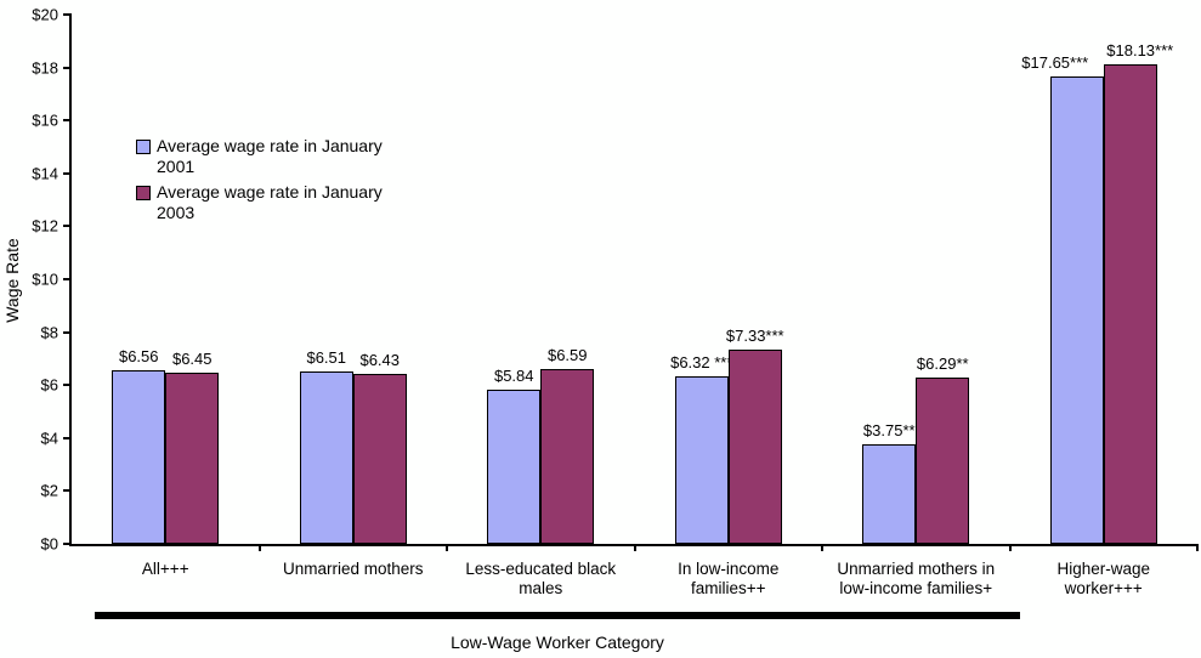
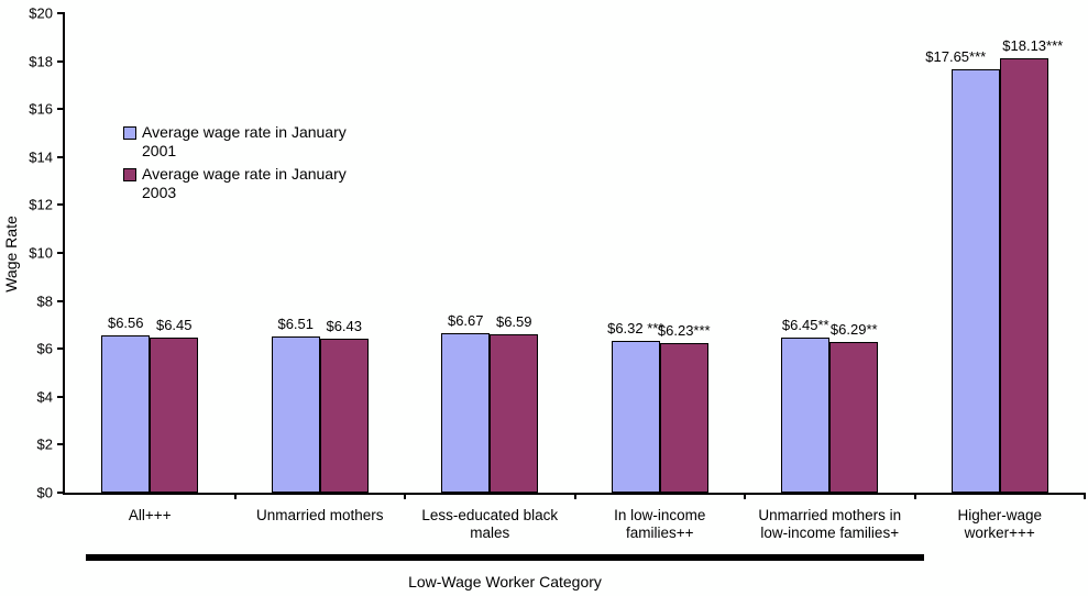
Average wage rate in January 2001/Less-educated black males: $5.84 -> $6.67
Average wage rate in January 2003/In low-income families++: 7.33 -> 6.23
Average wage rate in January 2001/Unmarried mothers in low-income families+: 3.75 -> 6.45
